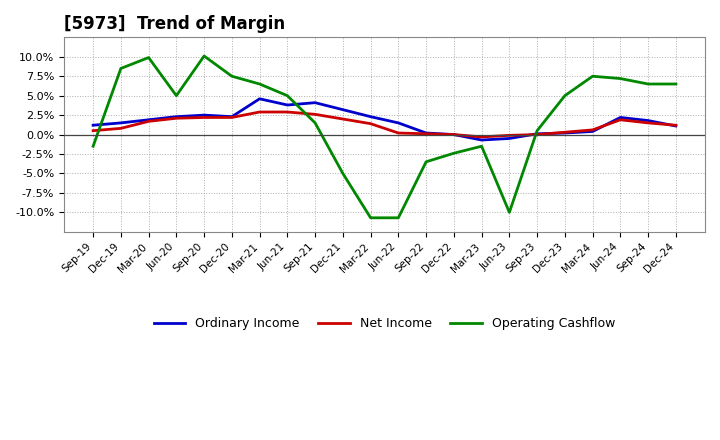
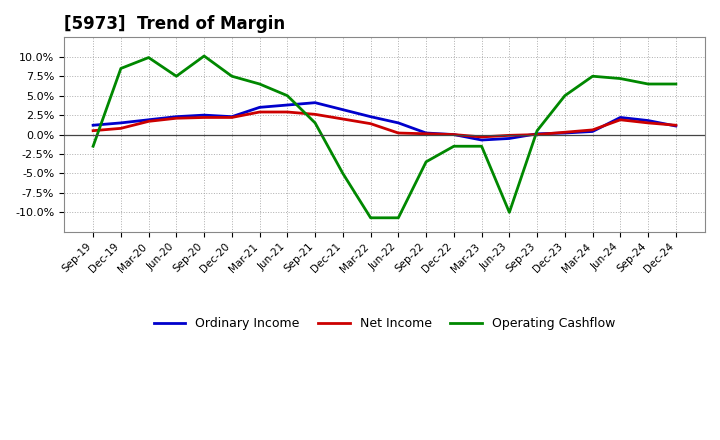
Operating Cashflow/Jun-20: 5.0% -> 7.5%
Ordinary Income/Mar-21: 4.6% -> 3.5%
Operating Cashflow/Dec-22: -2.4% -> -1.5%
